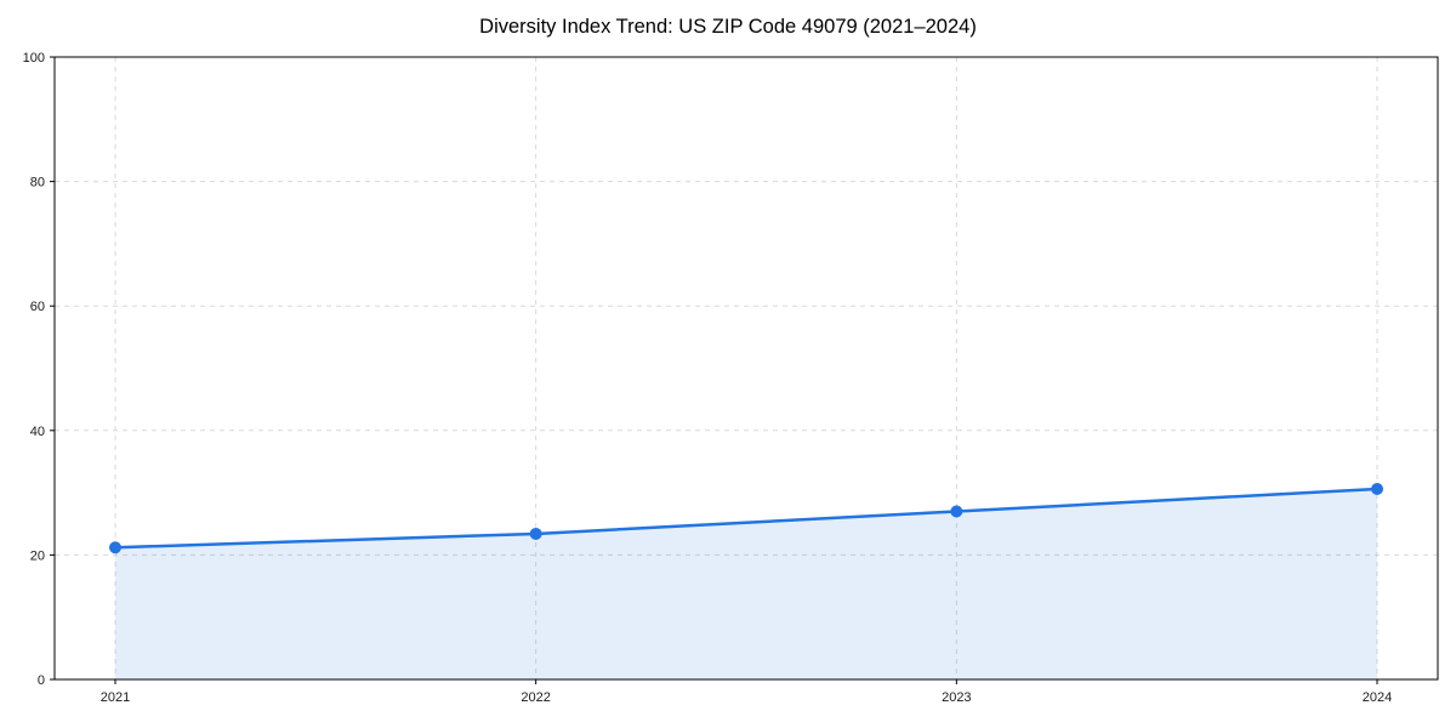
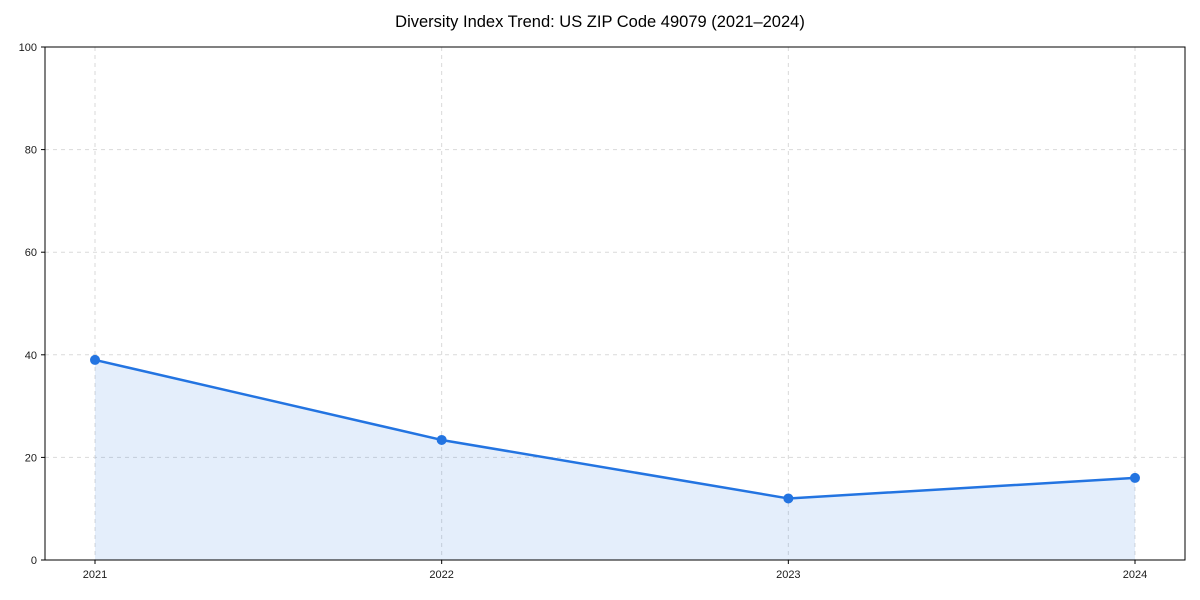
2021: 21 -> 39
2023: 27 -> 12
2024: 31 -> 16
